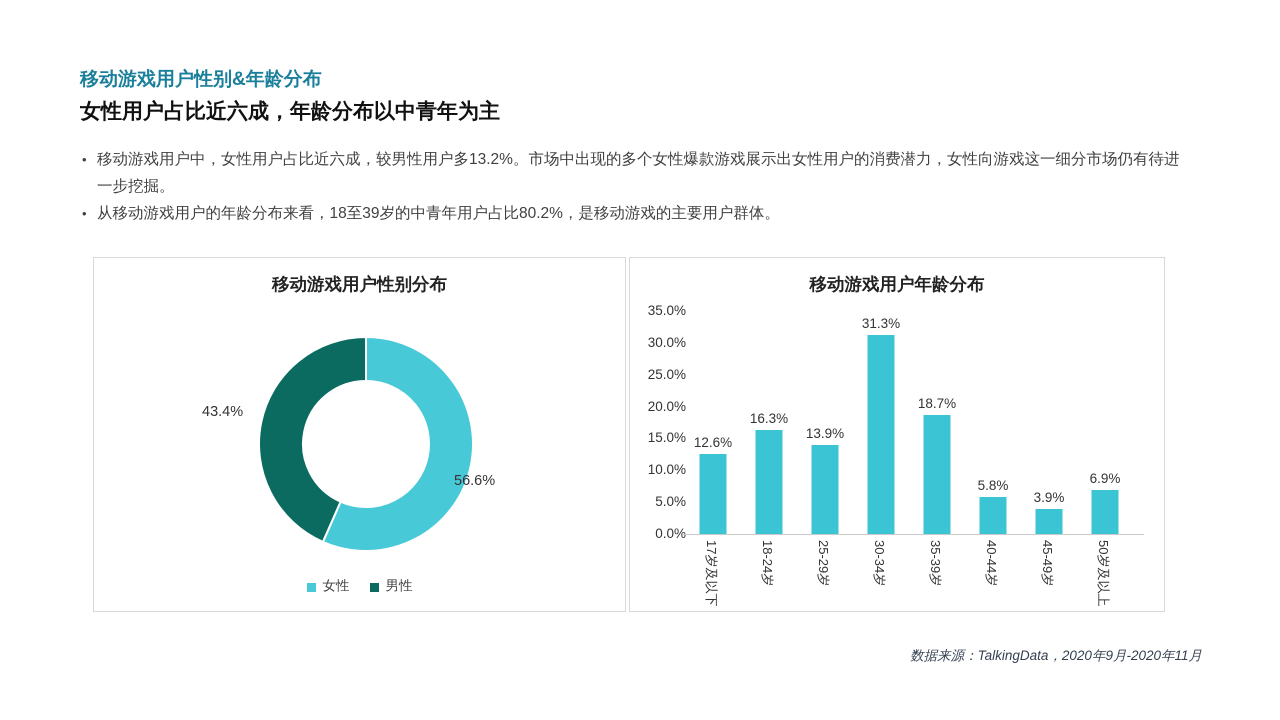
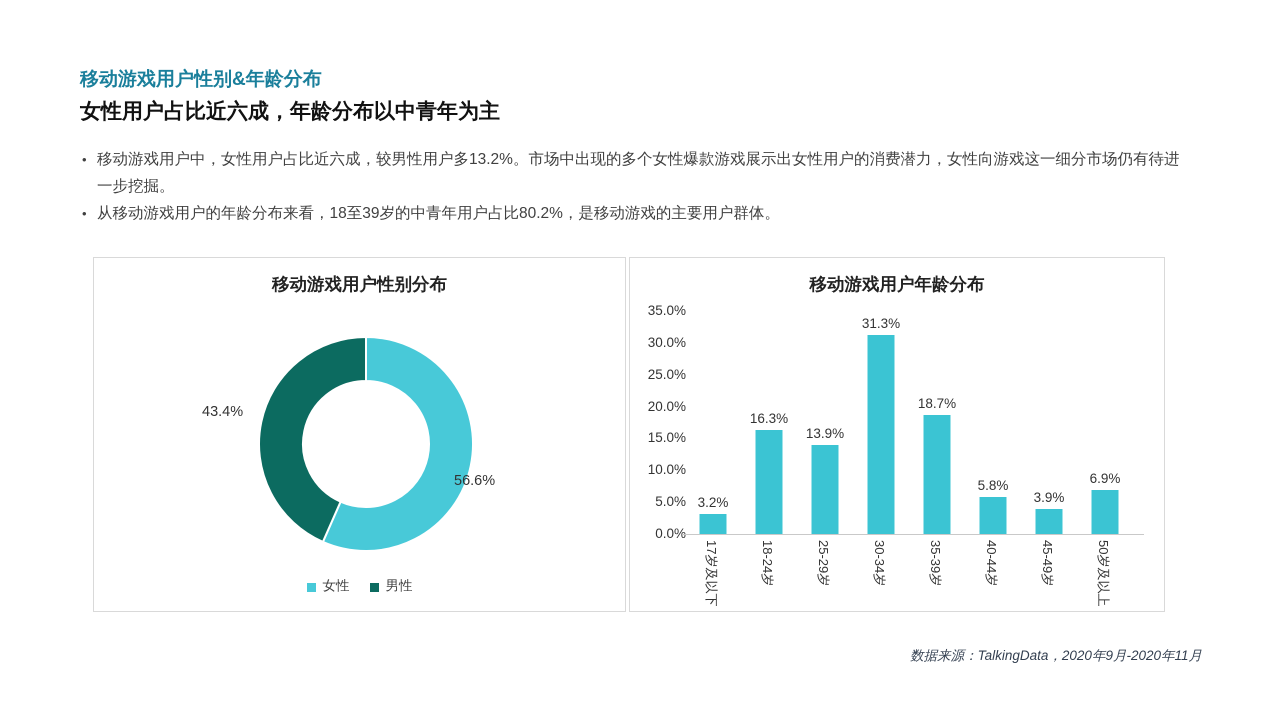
移动游戏用户年龄分布/17岁及以下: 12.6% -> 3.2%
